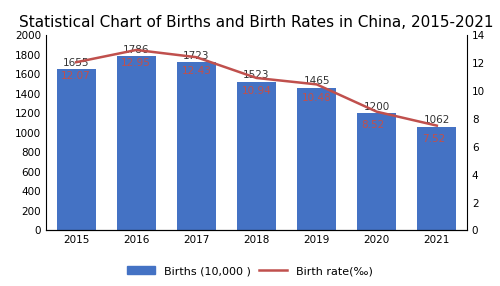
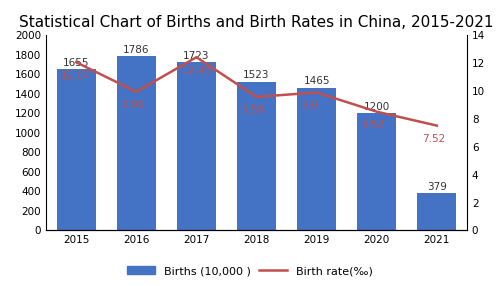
Birth rate(‰)/2016: 12.95 -> 9.95
Birth rate(‰)/2018: 10.94 -> 9.58
Birth rate(‰)/2019: 10.48 -> 9.9
Births (10,000 )/2021: 1062 -> 379
